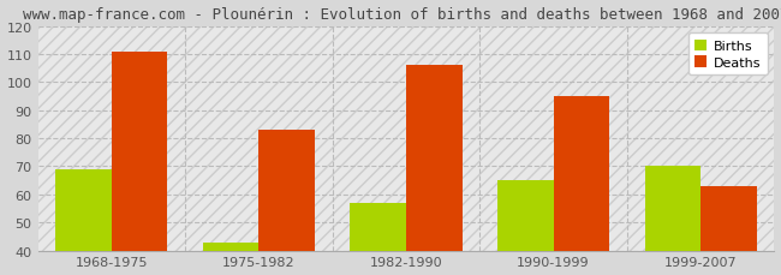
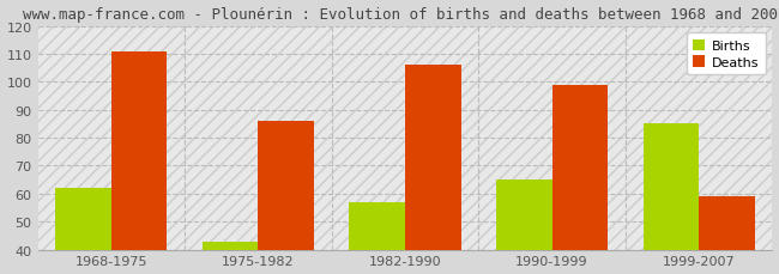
Births/1968-1975: 69 -> 62
Deaths/1975-1982: 83 -> 86
Deaths/1990-1999: 95 -> 99
Births/1999-2007: 70 -> 85
Deaths/1999-2007: 63 -> 59
